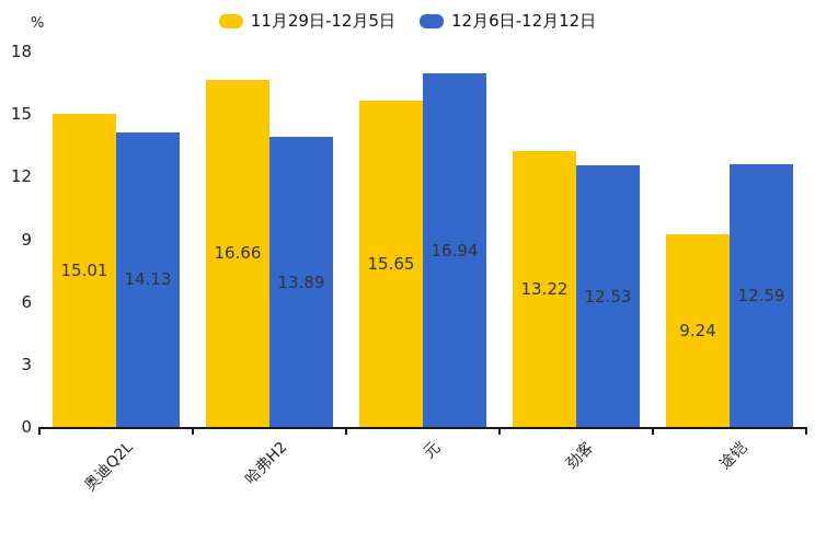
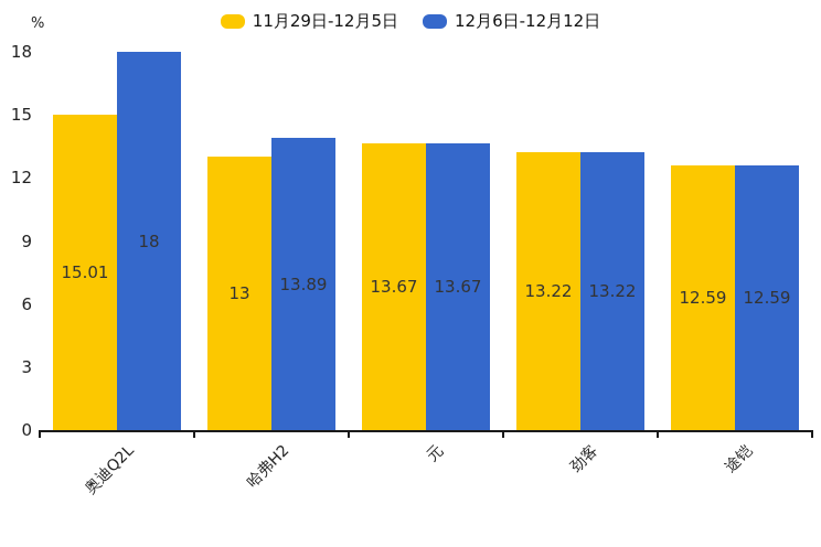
12月6日-12月12日/奥迪Q2L: 14.13 -> 18
11月29日-12月5日/哈弗H2: 16.66 -> 13
11月29日-12月5日/元: 15.65 -> 13.67
12月6日-12月12日/元: 16.94 -> 13.67
12月6日-12月12日/劲客: 12.53 -> 13.22
11月29日-12月5日/途铠: 9.24 -> 12.59
